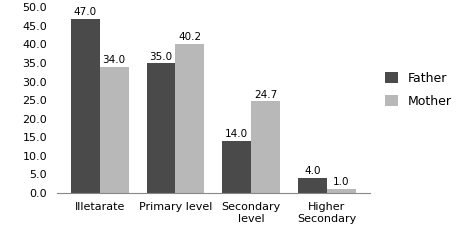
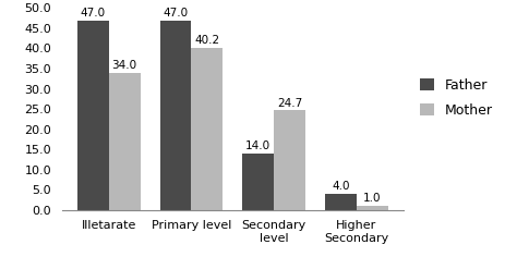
Father/Primary level: 35.0 -> 47.0
